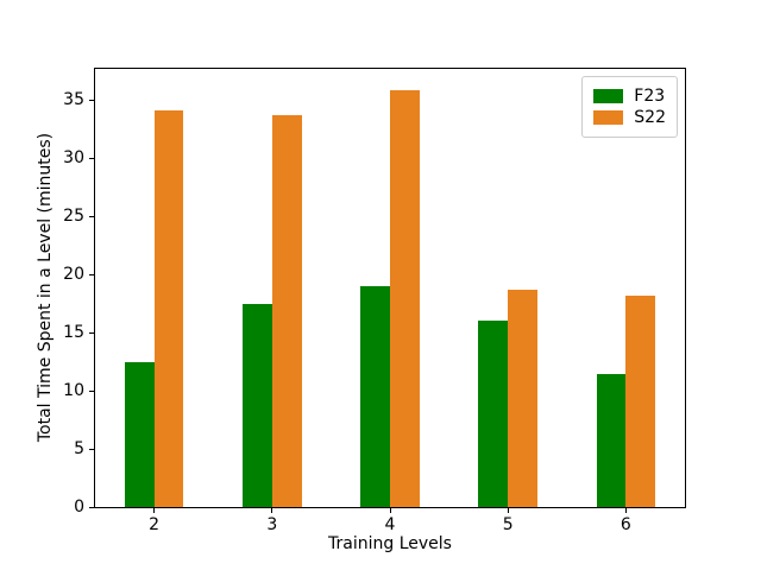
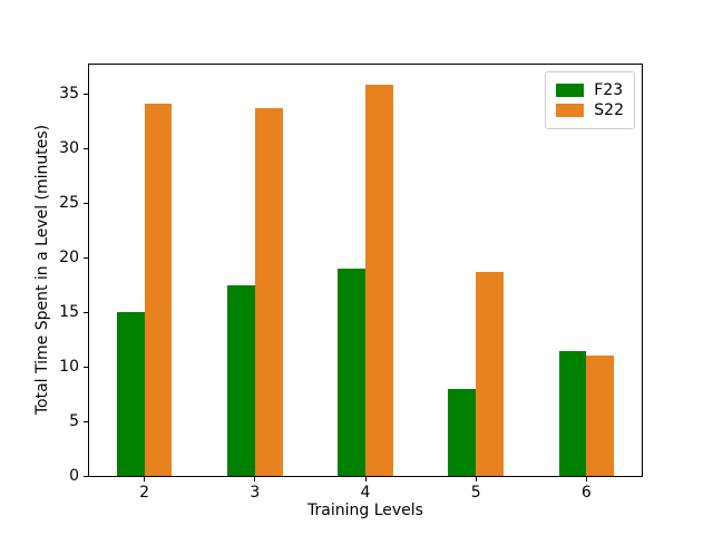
F23/2: 12 -> 15
F23/5: 16 -> 8
S22/6: 18 -> 11
